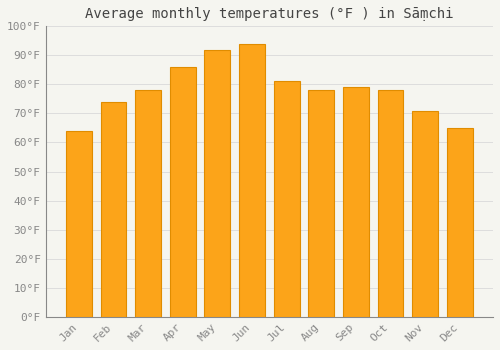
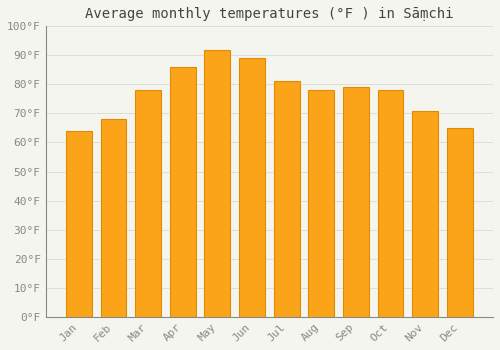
Feb: 74°F -> 68°F
Jun: 94°F -> 89°F
